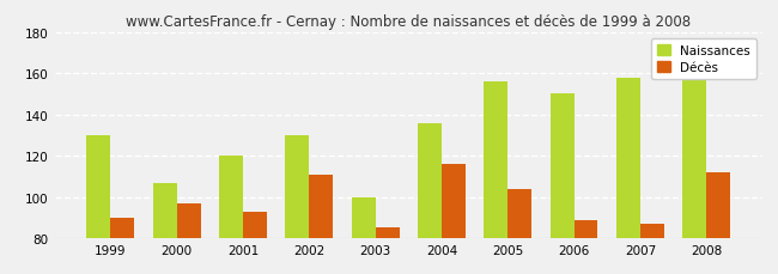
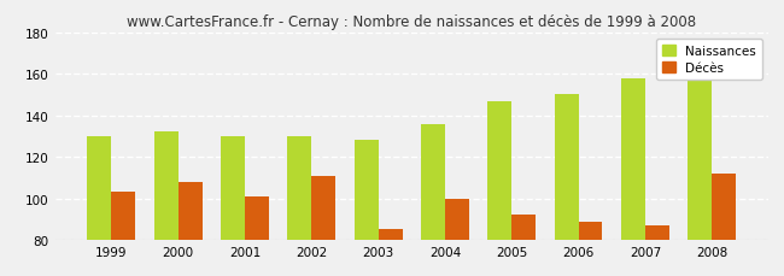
Décès/1999: 90 -> 103
Naissances/2000: 107 -> 132
Décès/2000: 97 -> 108
Naissances/2001: 120 -> 130
Décès/2001: 93 -> 101
Naissances/2003: 100 -> 128
Décès/2004: 116 -> 100
Naissances/2005: 156 -> 147
Décès/2005: 104 -> 92
